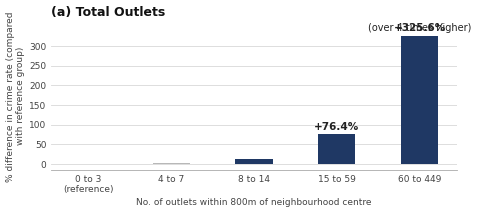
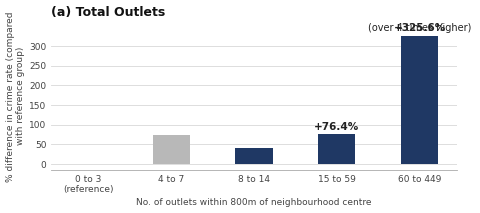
4 to 7: 3 -> 75
8 to 14: 12 -> 40
